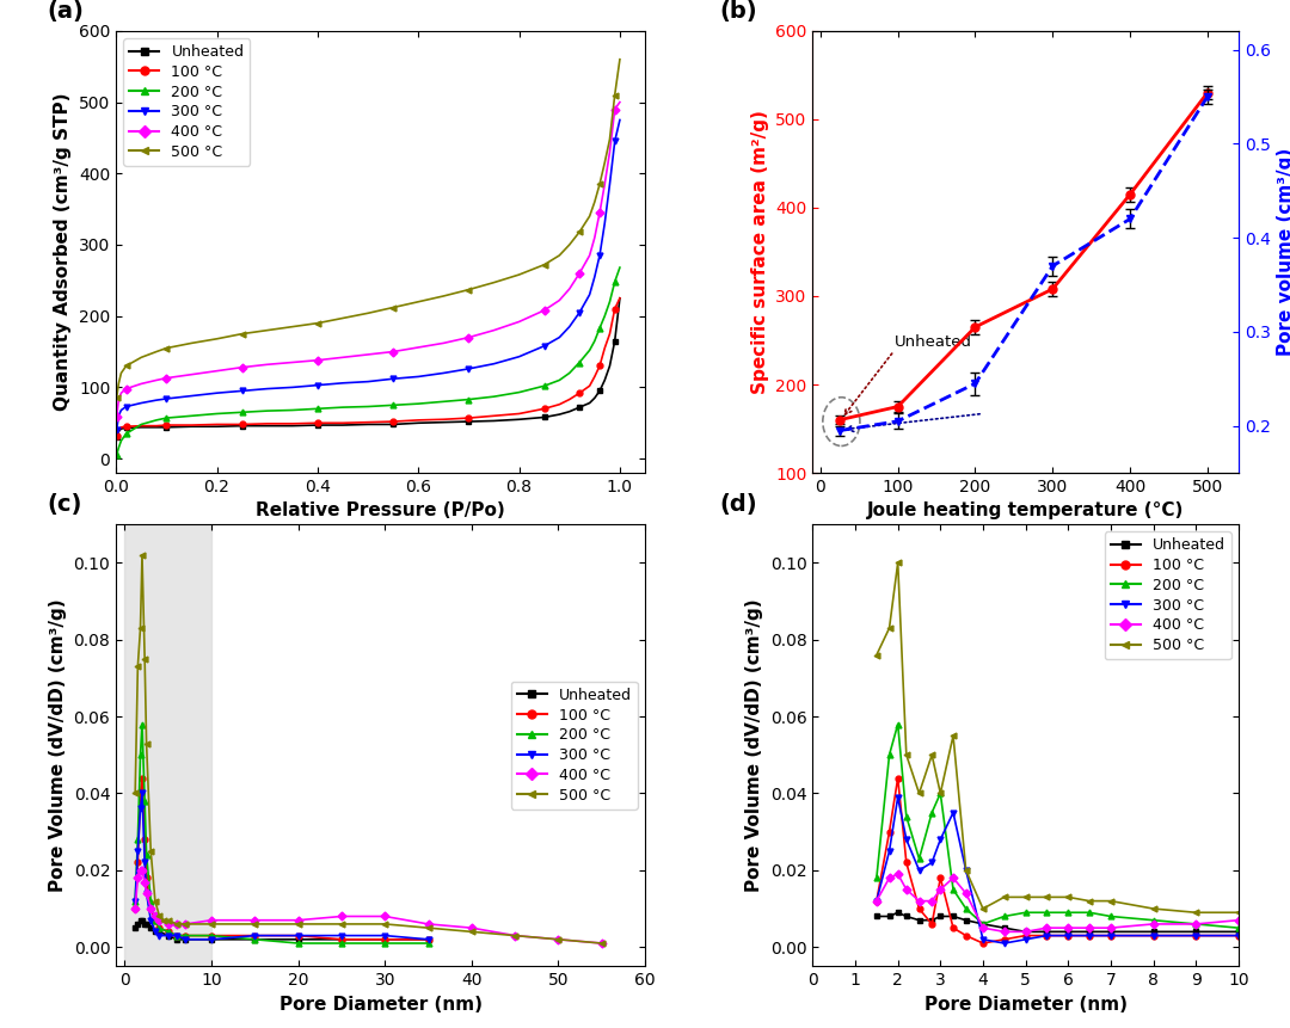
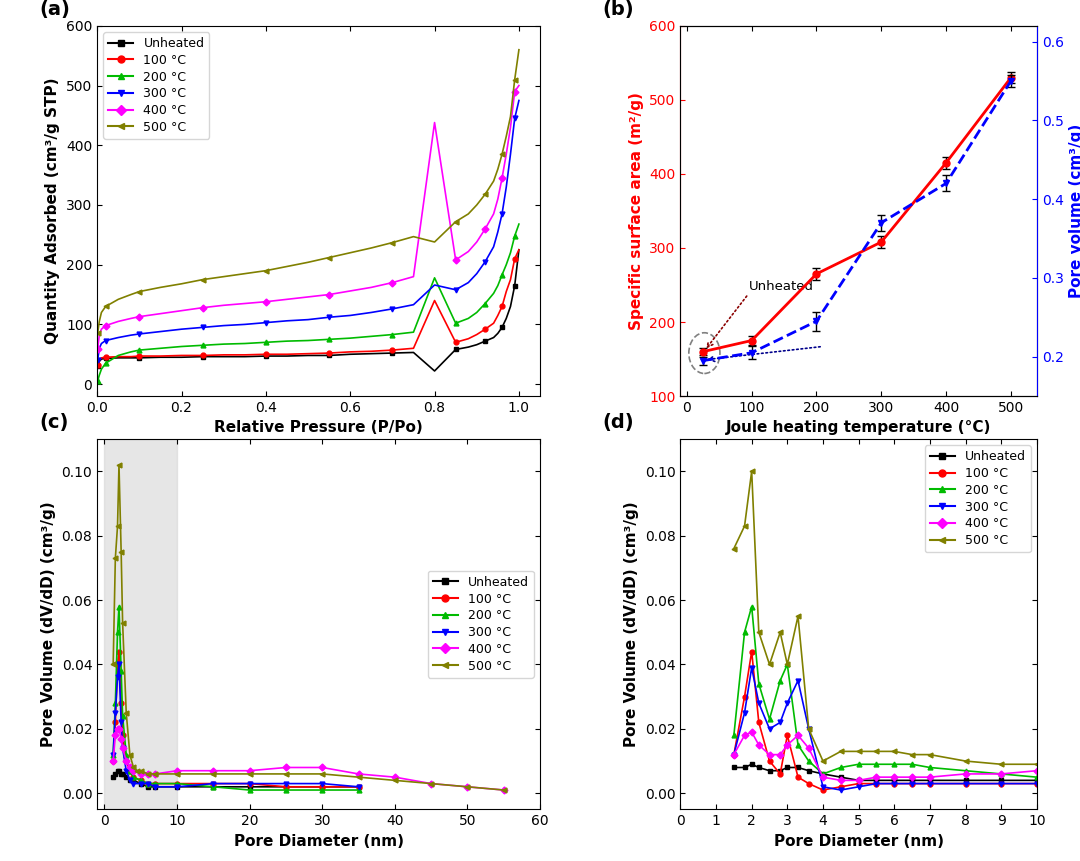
Unheated/0.8: 55 -> 22
100 °C/0.8: 63 -> 140
200 °C/0.8: 93 -> 178
300 °C/0.8: 143 -> 166
400 °C/0.8: 192 -> 438
500 °C/0.8: 258 -> 238
